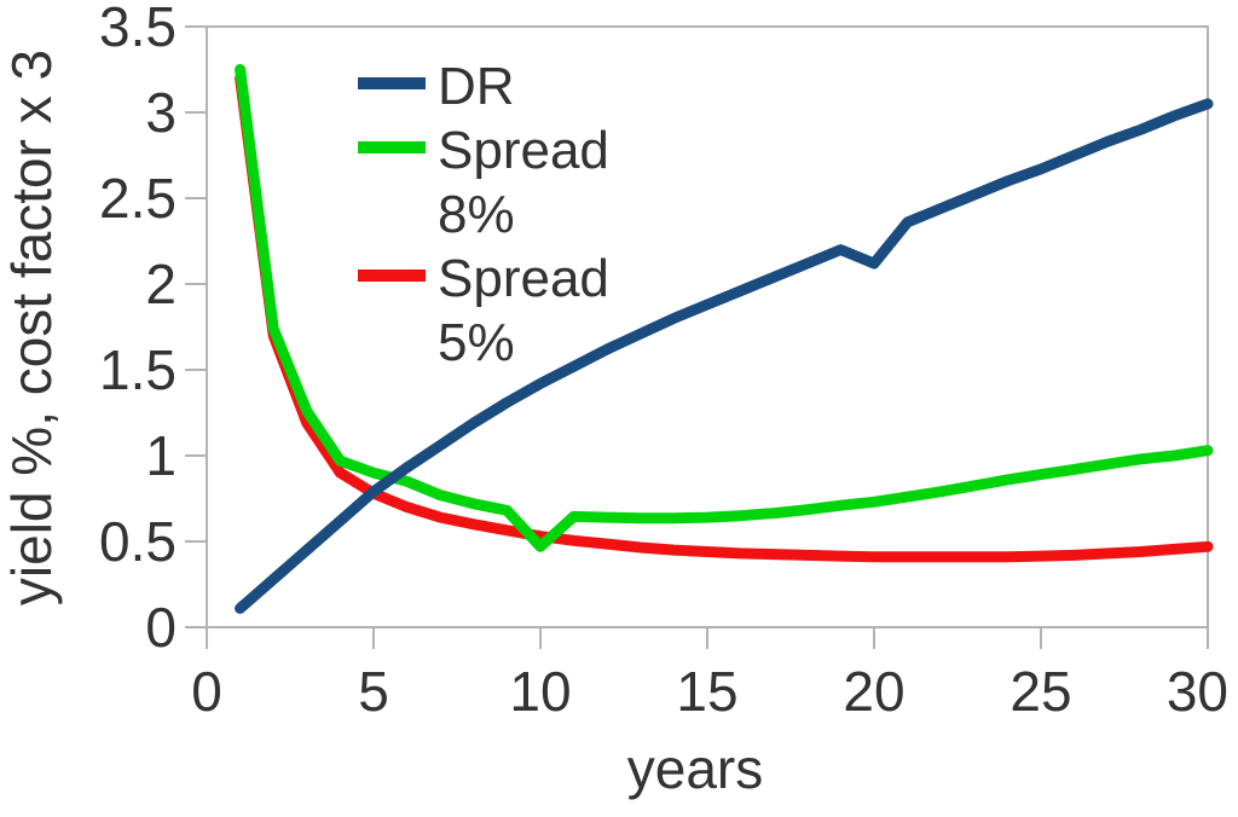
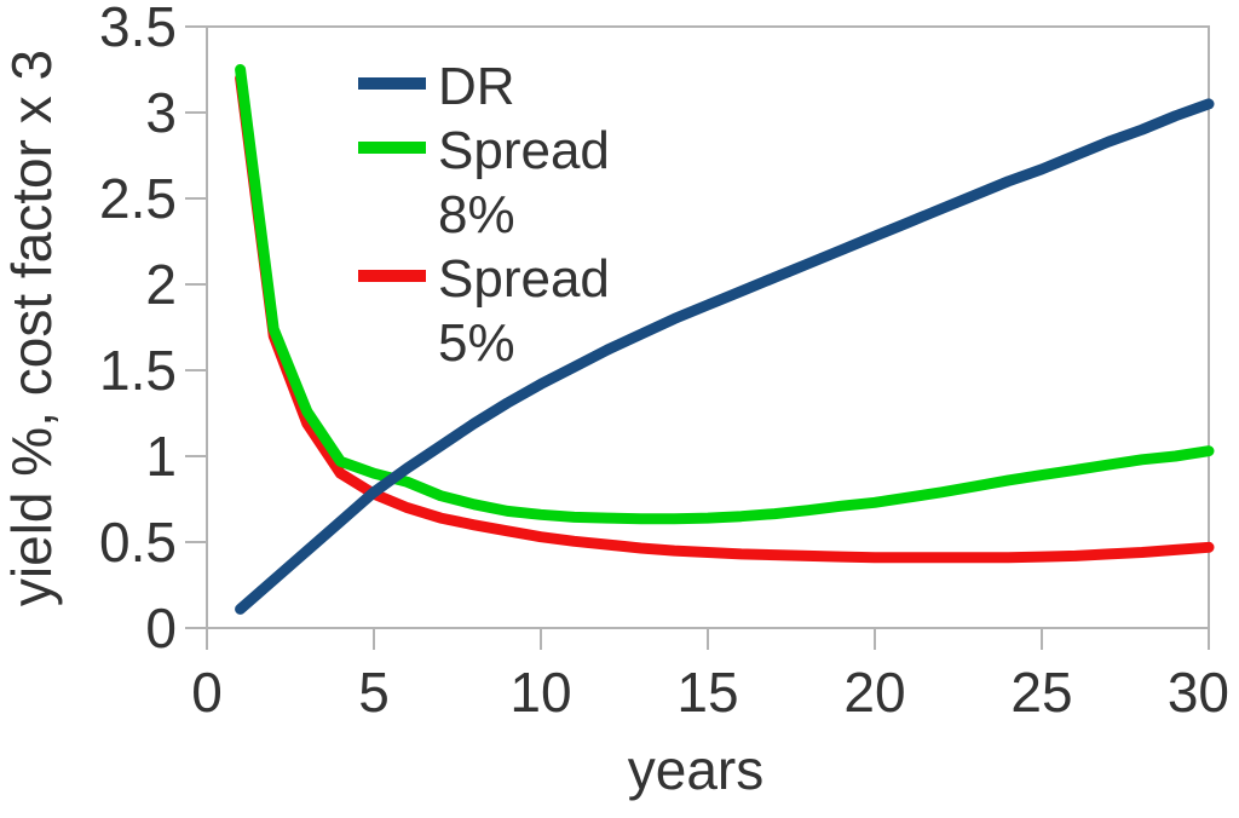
Spread 8%/10: 0.47 -> 0.66
DR/20: 2.12 -> 2.28
